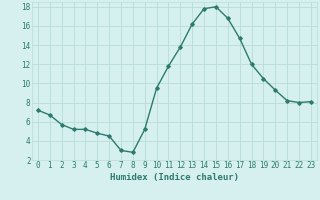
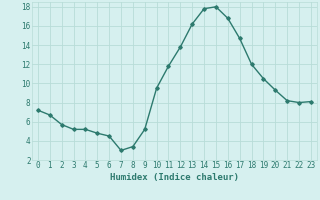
8: 2.8 -> 3.4
